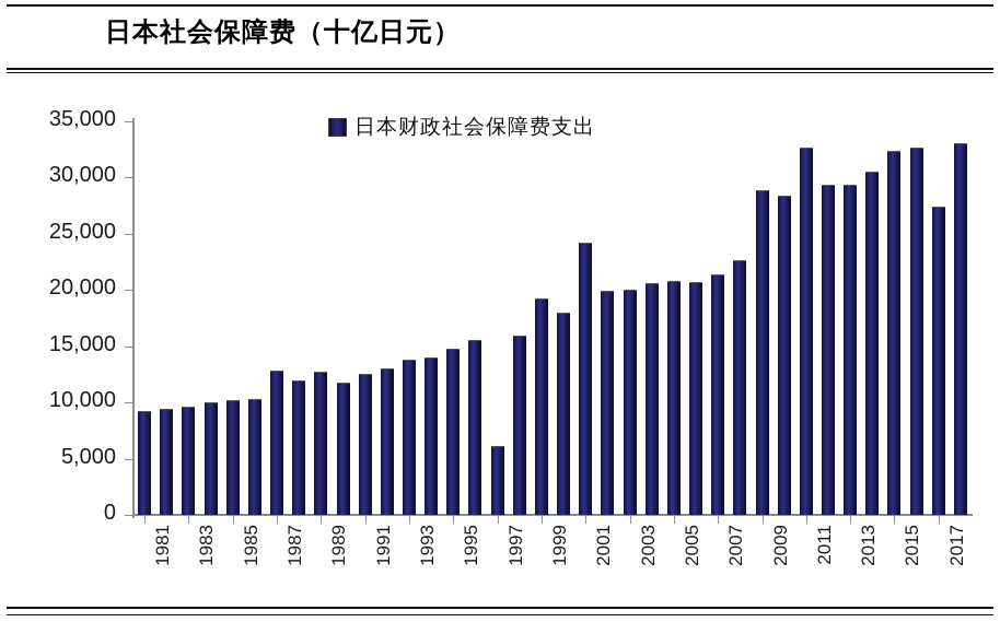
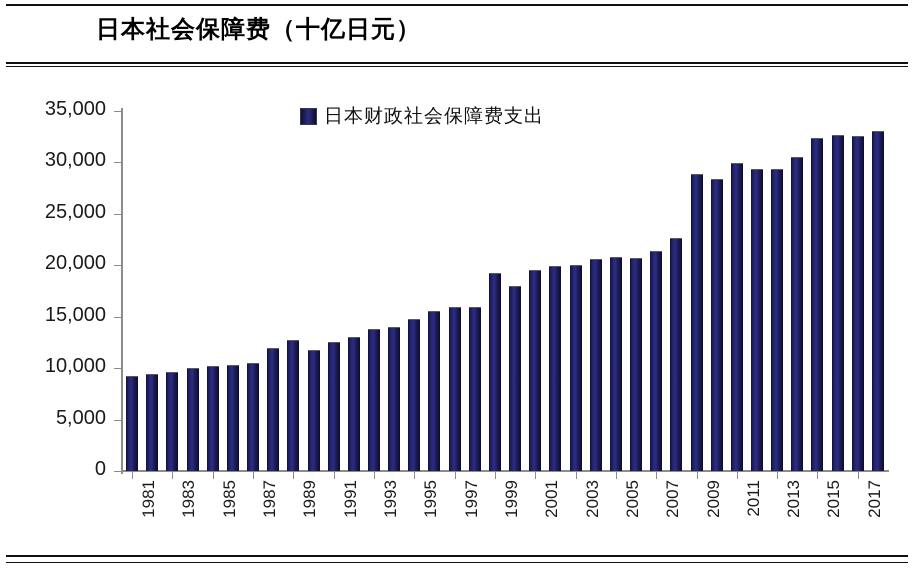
1987: 12700 -> 10400
1997: 6000 -> 15800
2001: 24100 -> 19400
2011: 32600 -> 29800
2017: 27300 -> 32500
